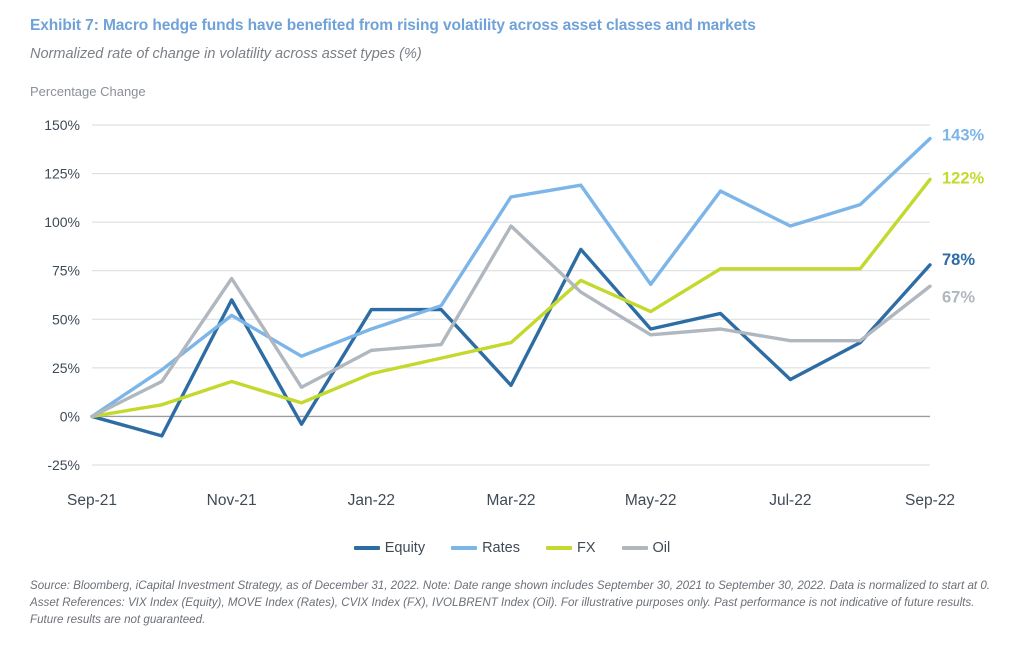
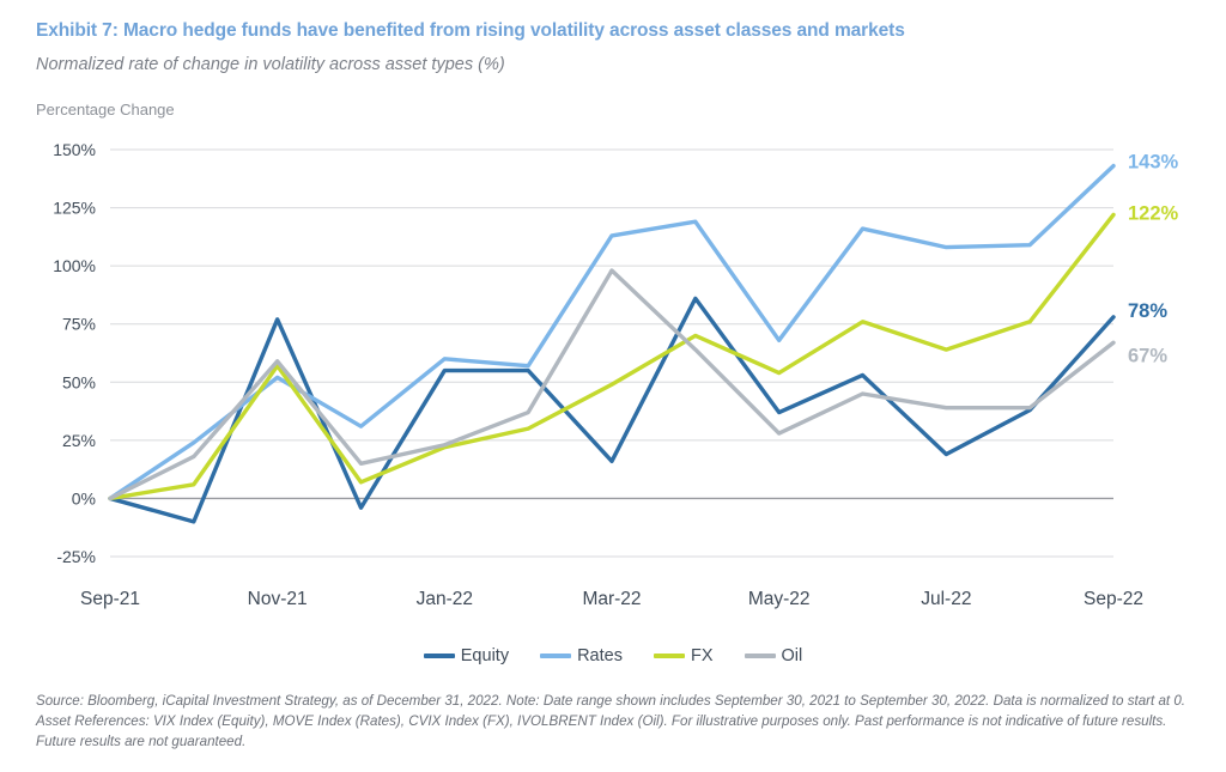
Equity/Nov-21: 60% -> 77%
FX/Nov-21: 18% -> 57%
Oil/Nov-21: 71% -> 59%
Rates/Jan-22: 45% -> 60%
Oil/Jan-22: 34% -> 23%
FX/Mar-22: 38% -> 49%
Equity/May-22: 45% -> 37%
Oil/May-22: 42% -> 28%
Rates/Jul-22: 98% -> 108%
FX/Jul-22: 76% -> 64%
